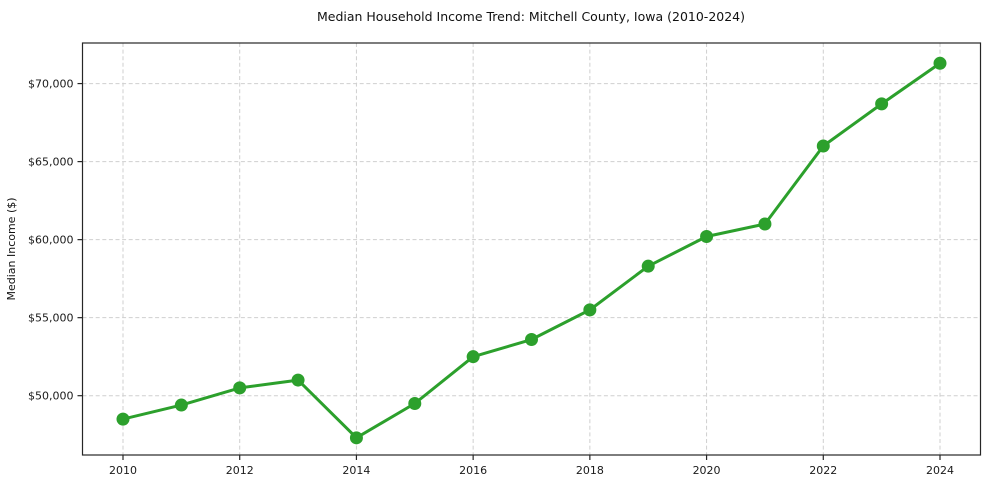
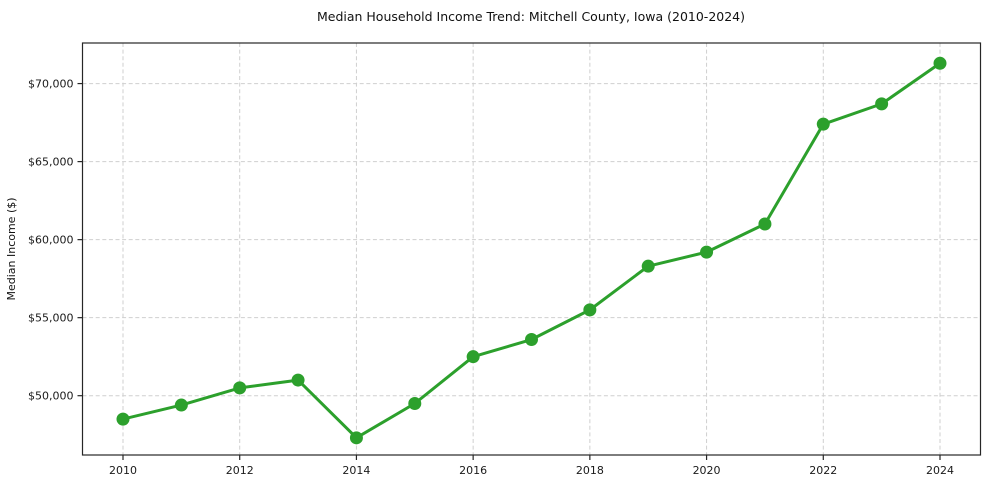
2020: $60200 -> $59200
2022: $66000 -> $67400
